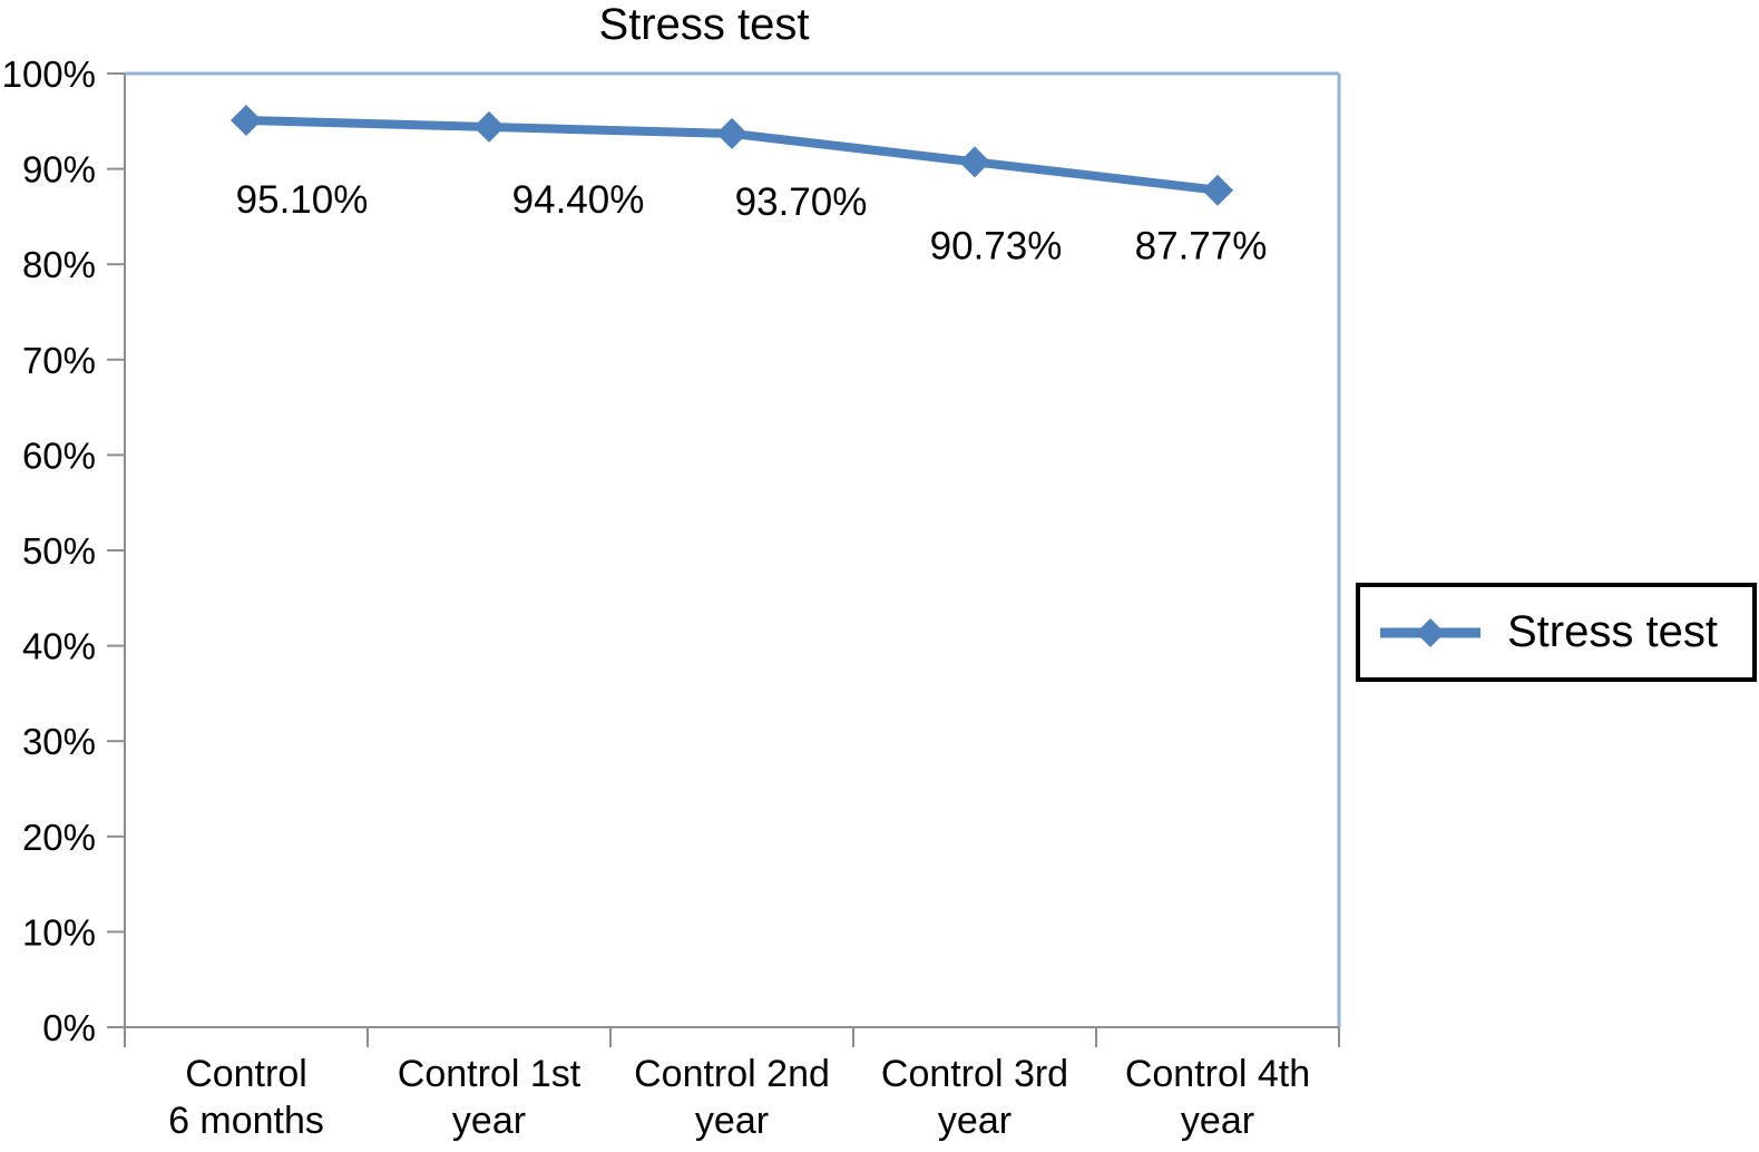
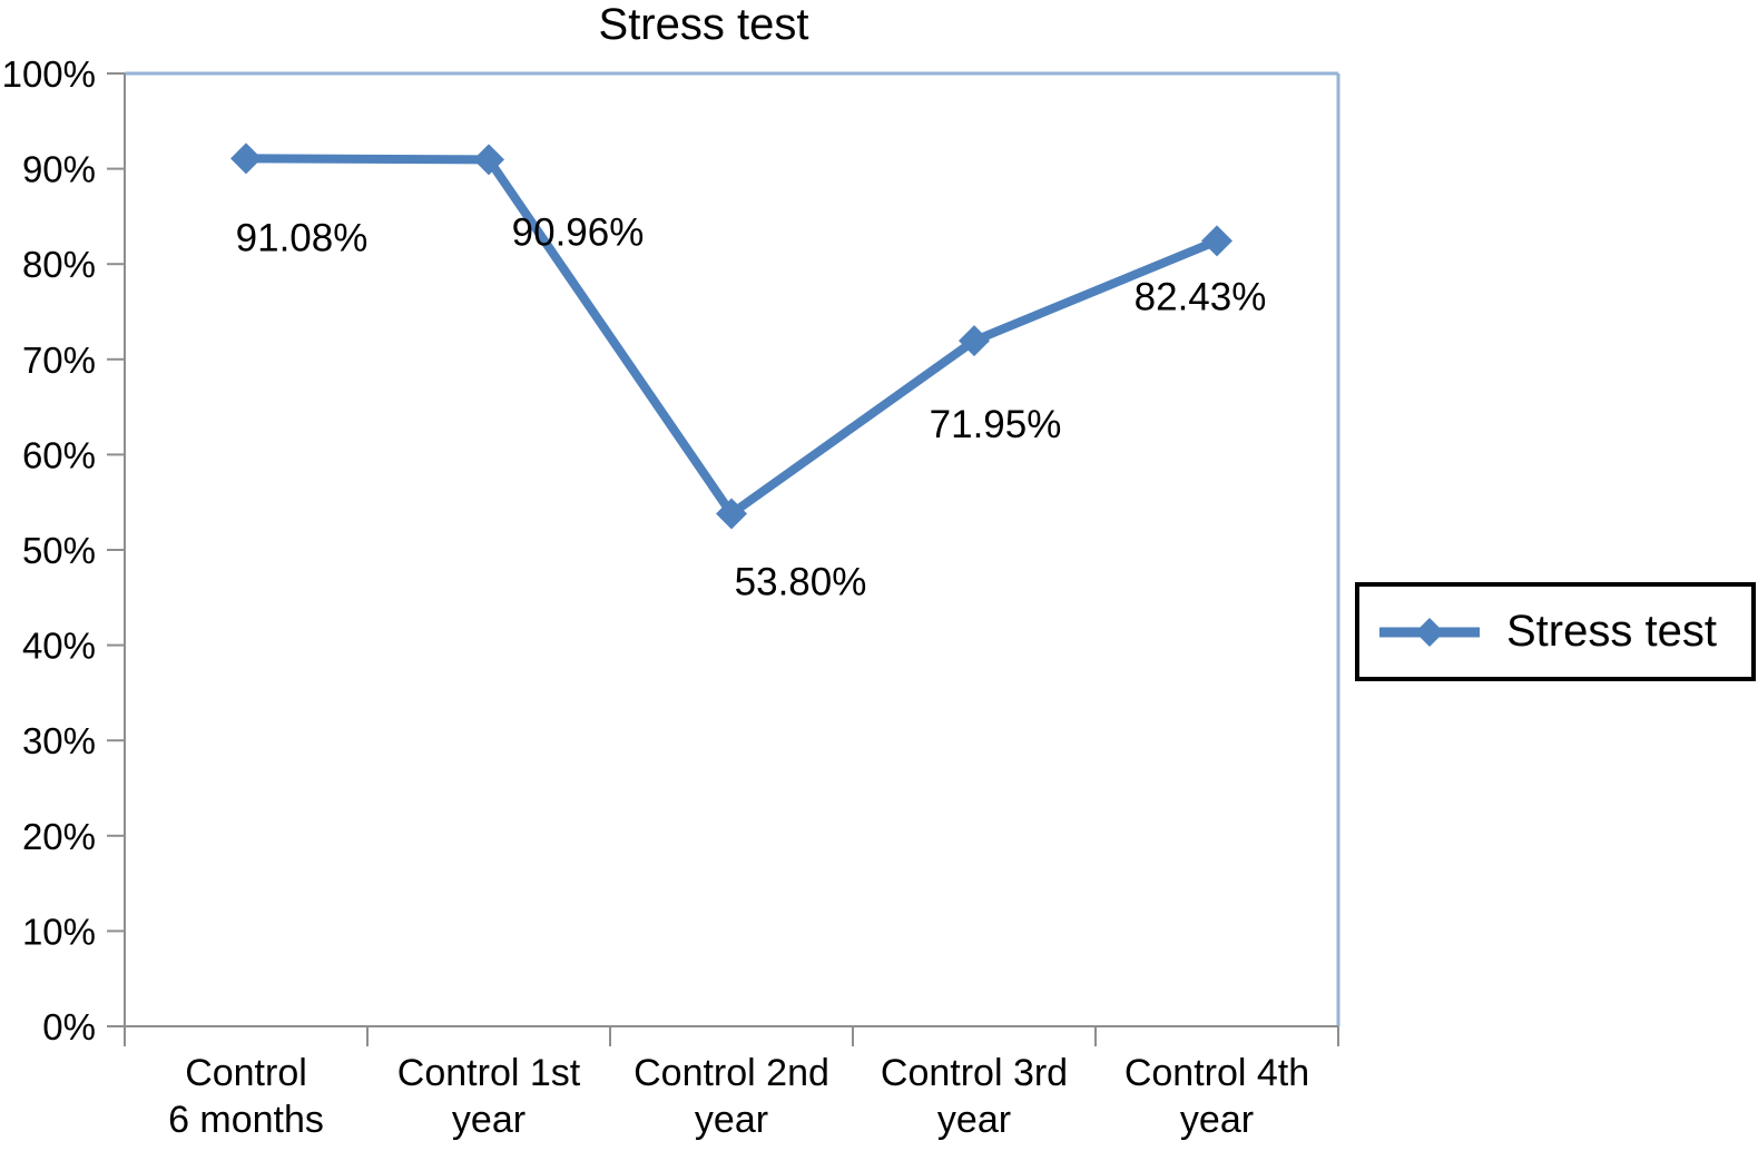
Control 6 months: 95.10% -> 91.08%
Control 1st year: 94.40% -> 90.96%
Control 2nd year: 93.70% -> 53.80%
Control 3rd year: 90.73% -> 71.95%
Control 4th year: 87.77% -> 82.43%
